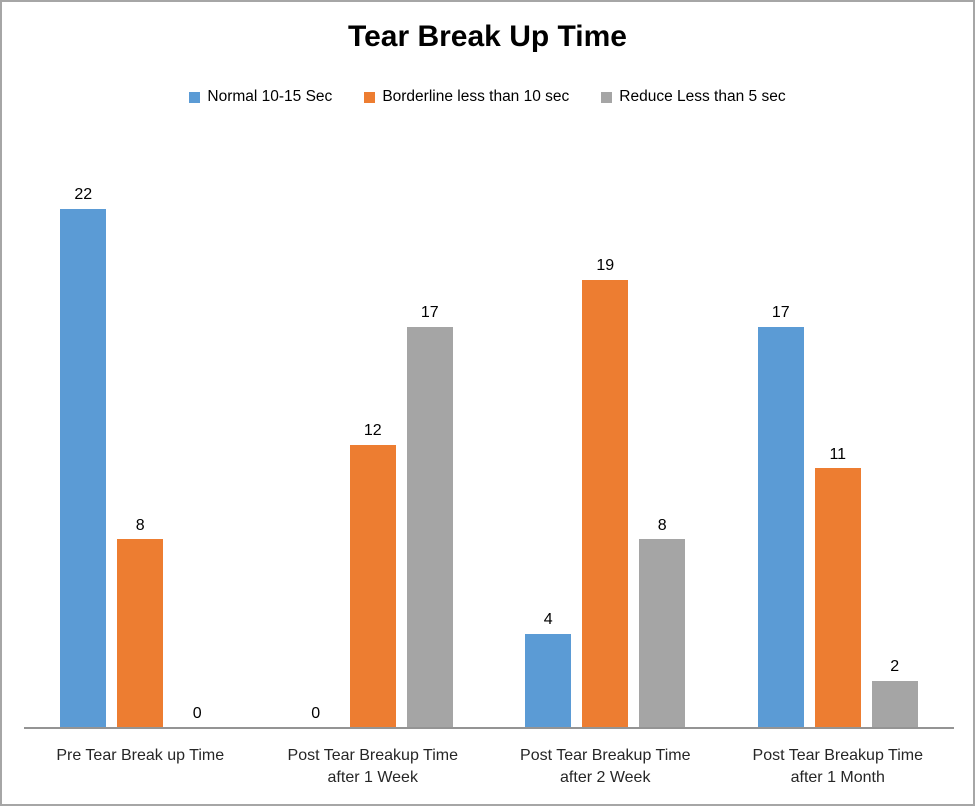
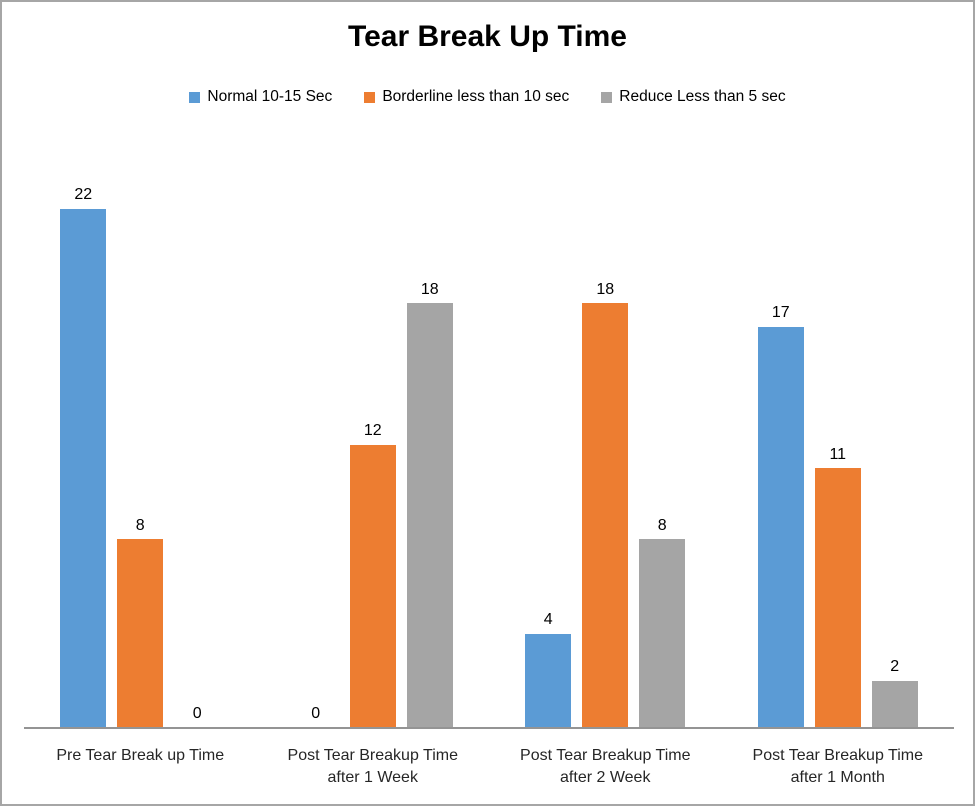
Reduce Less than 5 sec/Post Tear Breakup Time after 1 Week: 17 -> 18
Borderline less than 10 sec/Post Tear Breakup Time after 2 Week: 19 -> 18
